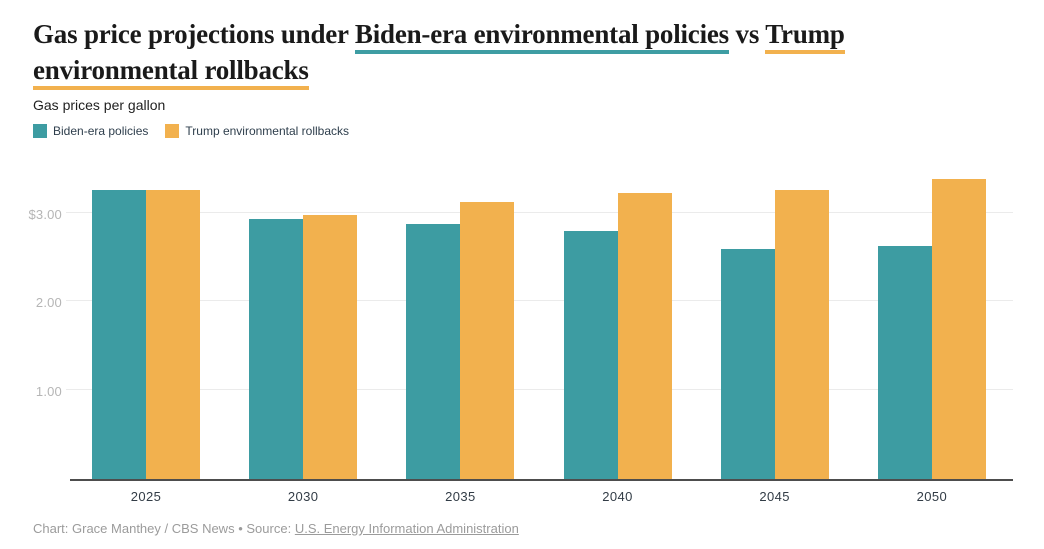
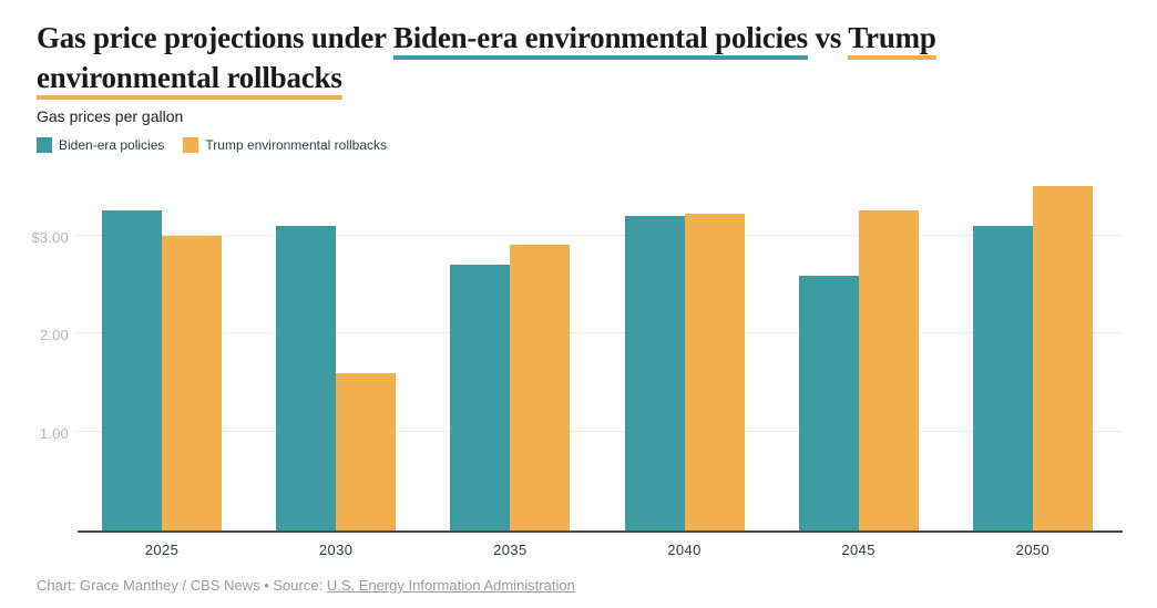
Trump environmental rollbacks/2025: $3.2 -> $3.0
Biden-era policies/2030: $2.9 -> $3.1
Trump environmental rollbacks/2030: $3.0 -> $1.6
Biden-era policies/2035: $2.9 -> $2.7
Trump environmental rollbacks/2035: $3.1 -> $2.9
Biden-era policies/2040: $2.8 -> $3.2
Biden-era policies/2050: $2.6 -> $3.1
Trump environmental rollbacks/2050: $3.4 -> $3.5
